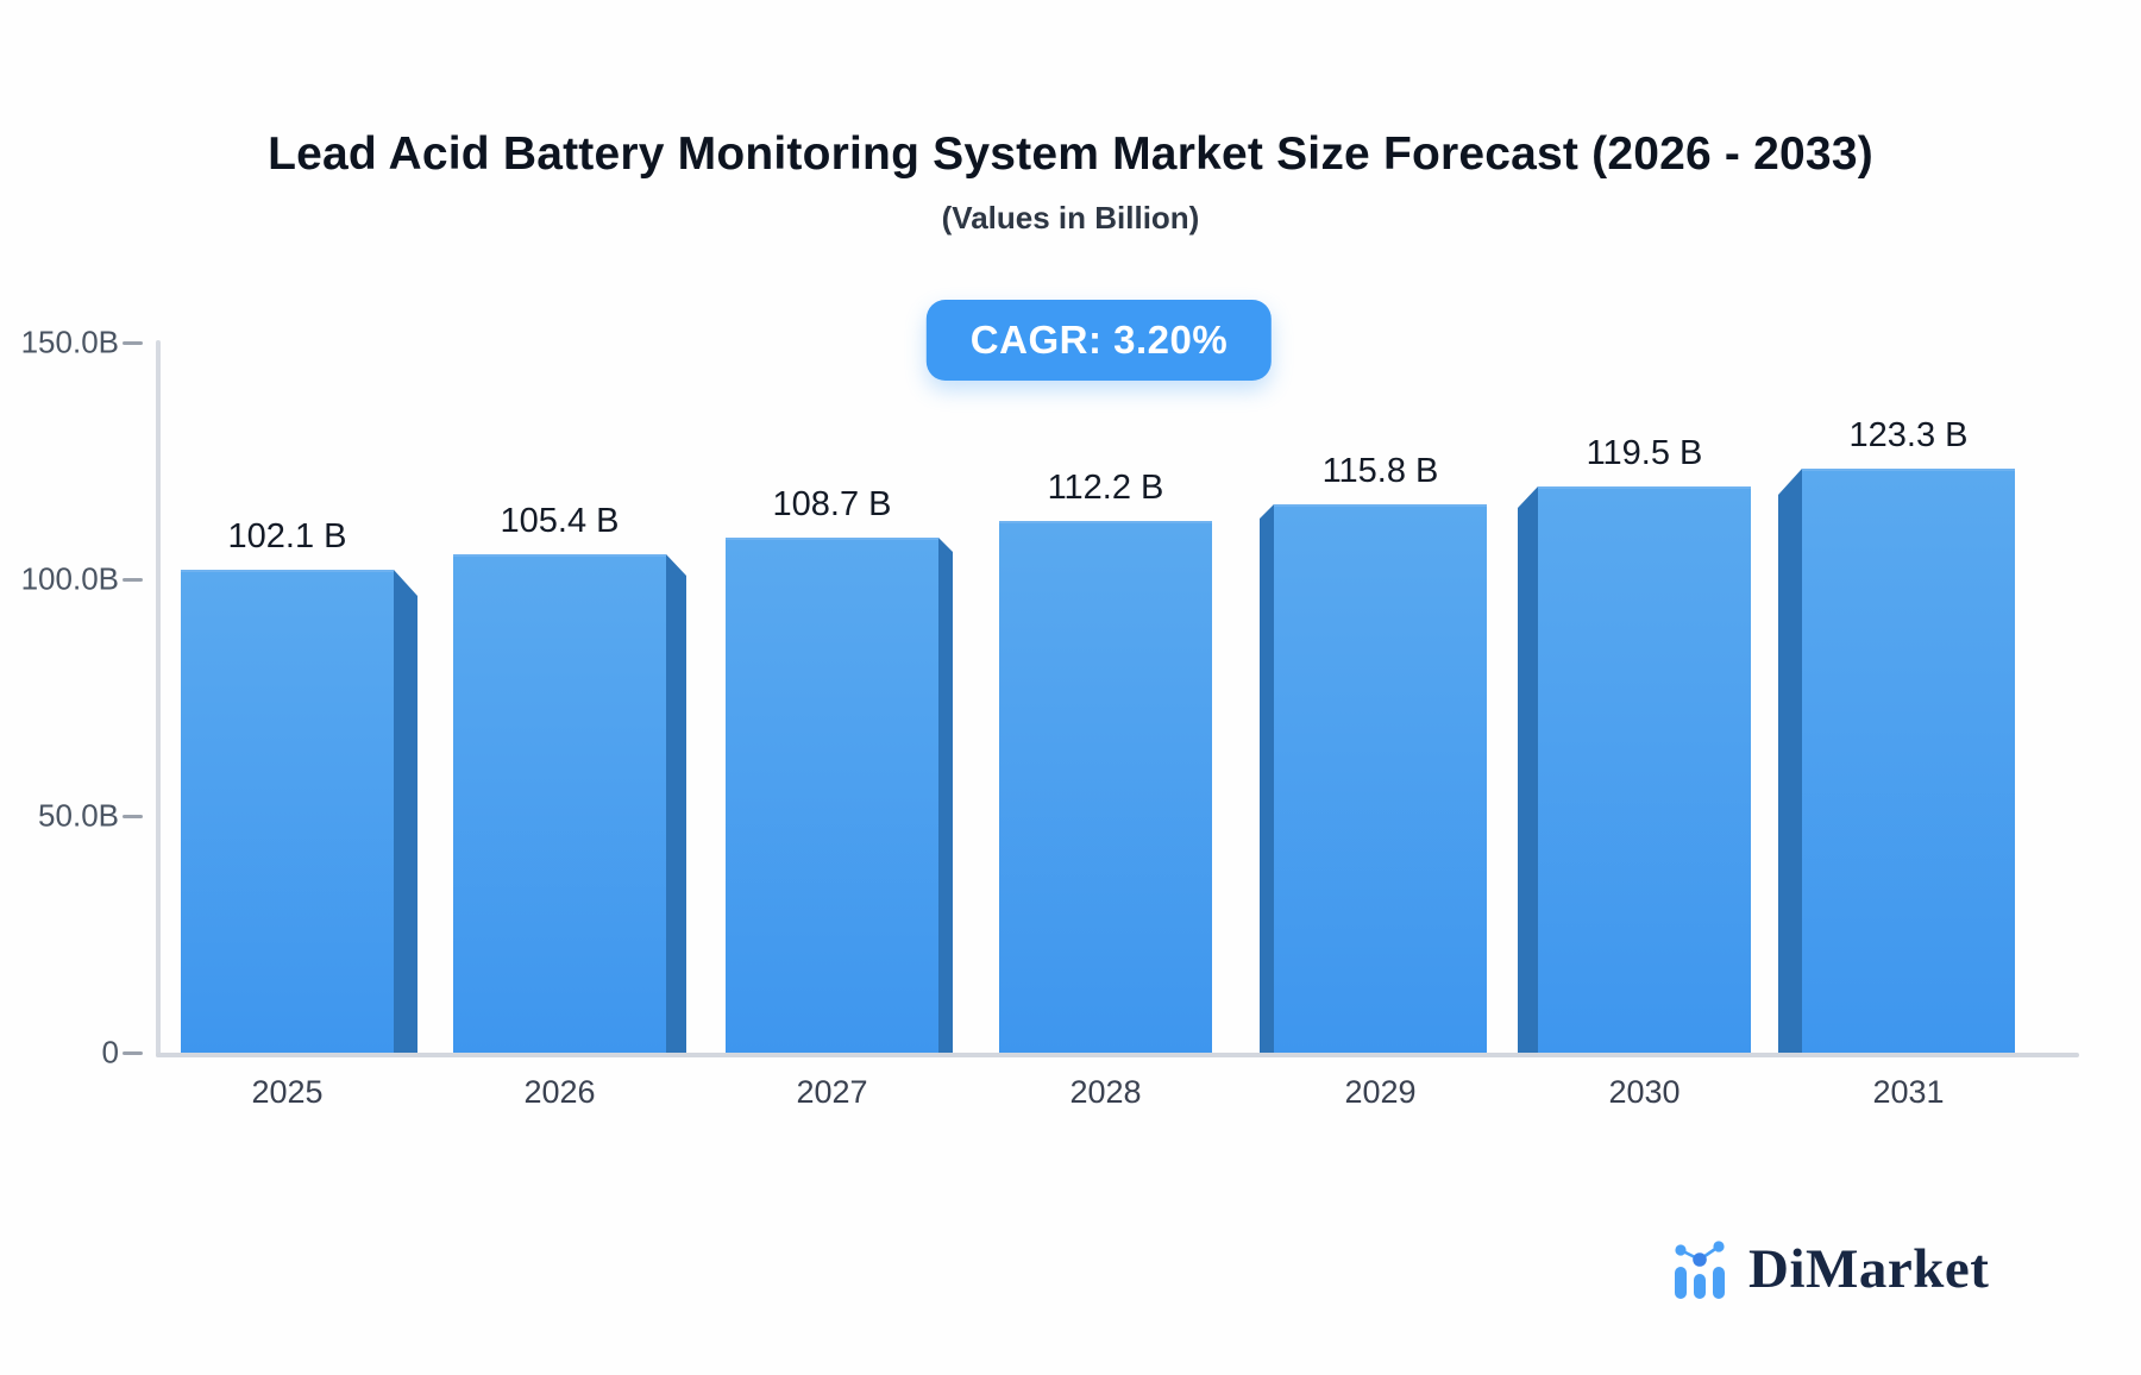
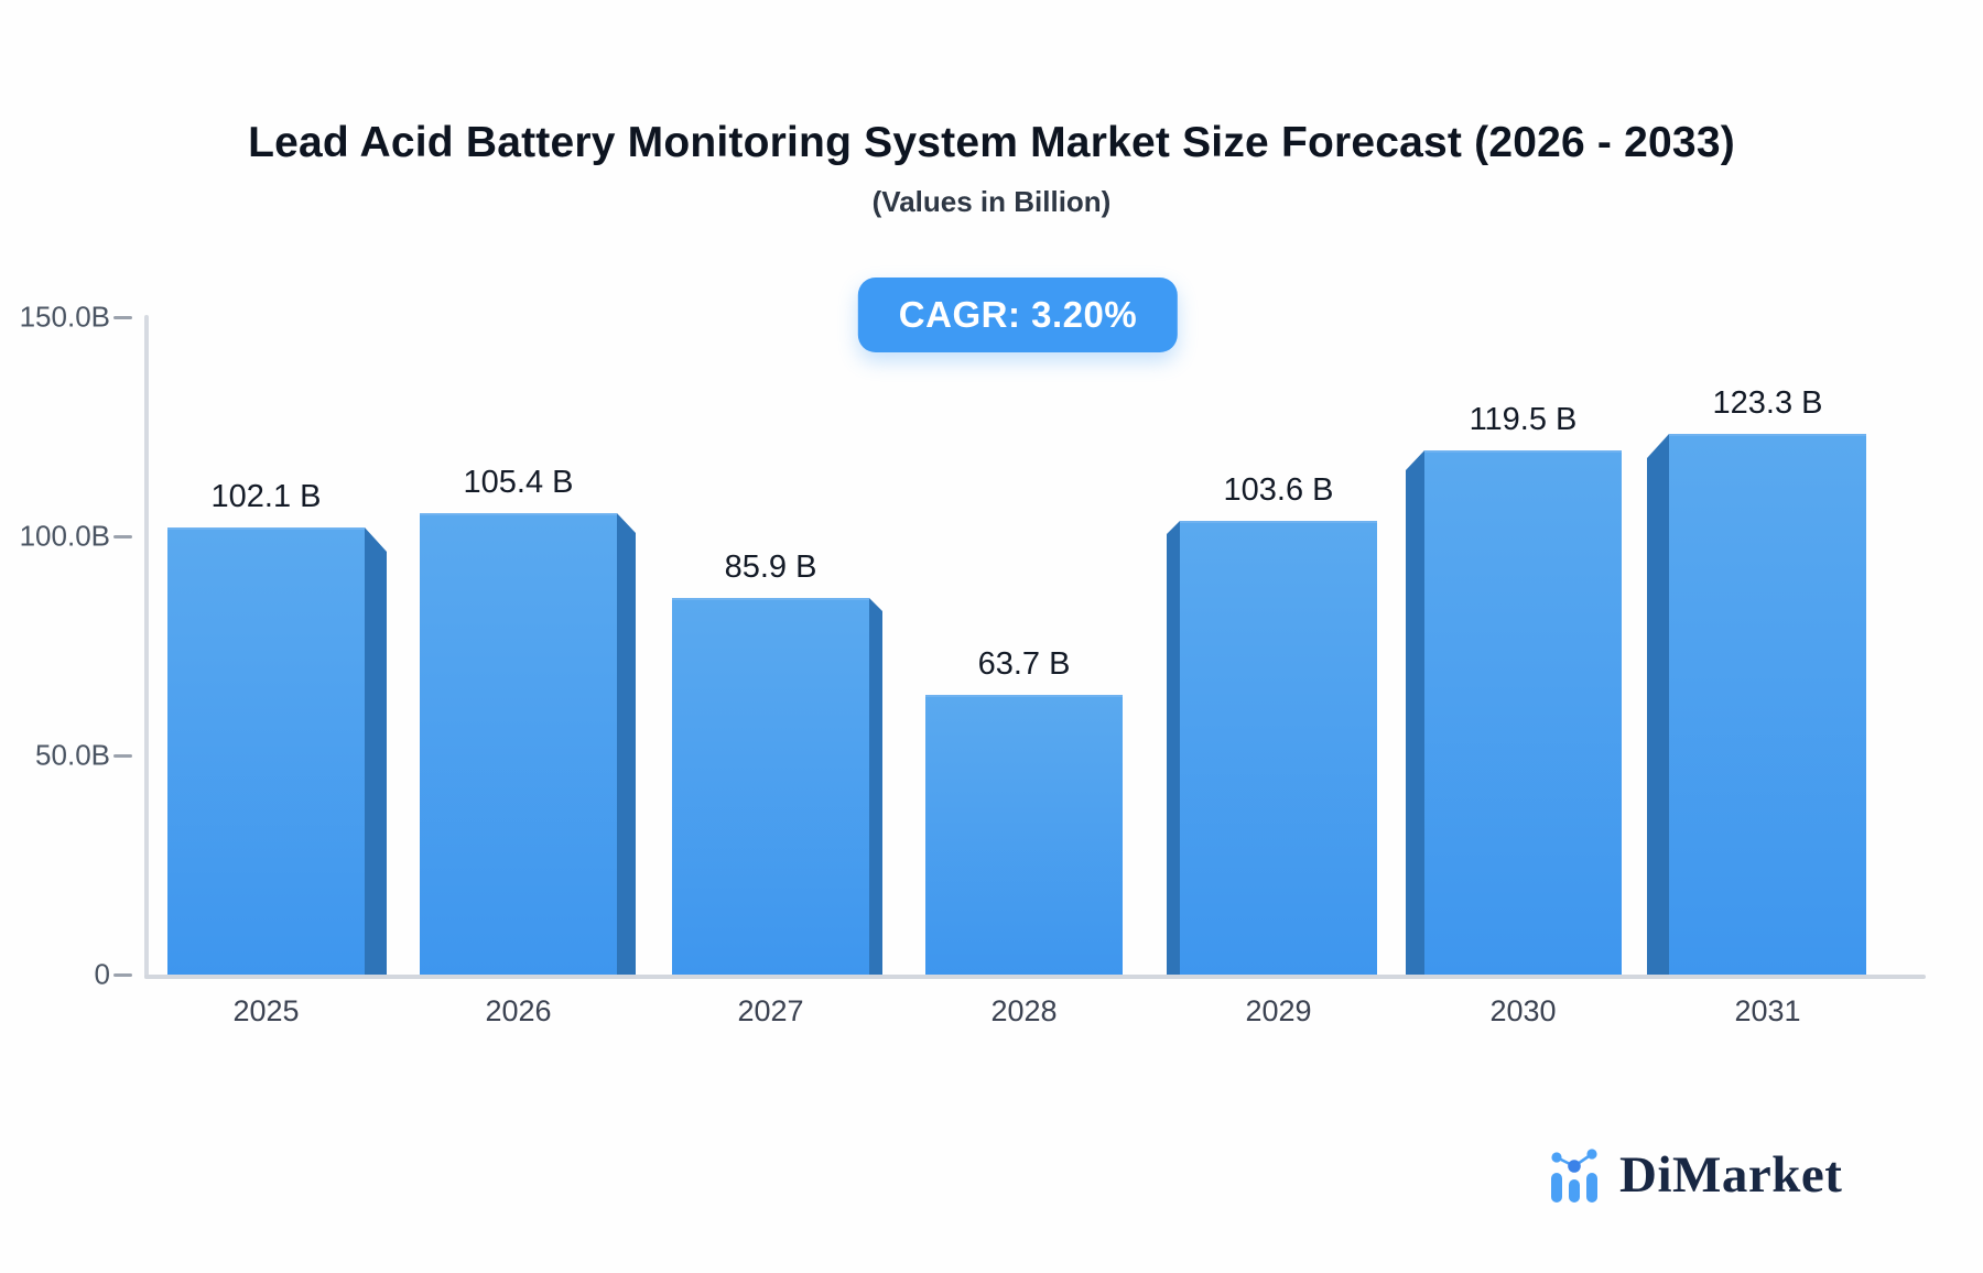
2027: 108.7 -> 85.9
2028: 112.2 -> 63.7
2029: 115.8 -> 103.6
